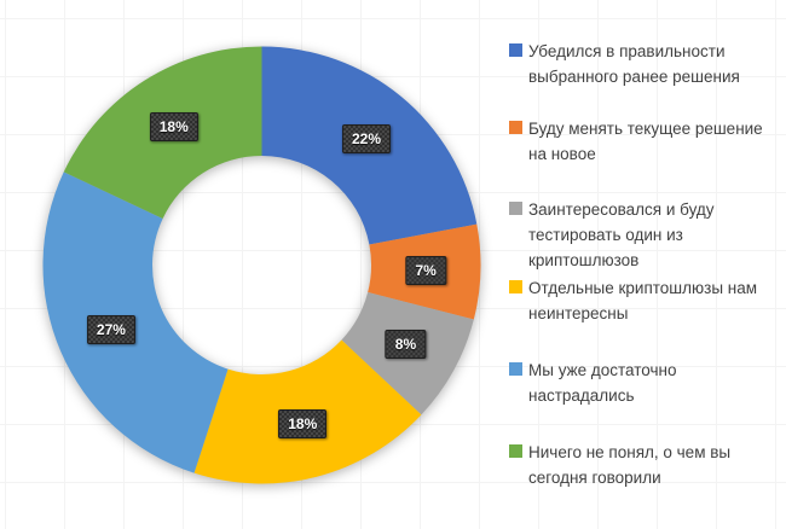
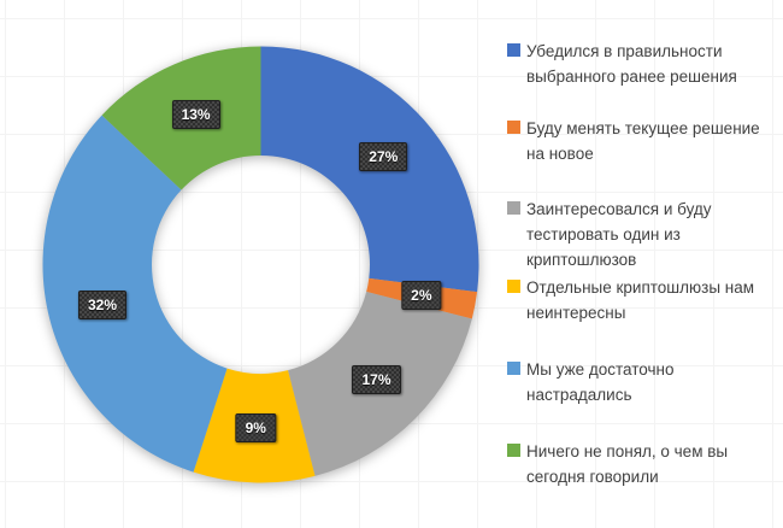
Убедился в правильности выбранного ранее решения: 22% -> 27%
Буду менять текущее решение на новое: 7% -> 2%
Заинтересовался и буду тестировать один из криптошлюзов: 8% -> 17%
Отдельные криптошлюзы нам неинтересны: 18% -> 9%
Мы уже достаточно настрадались: 27% -> 32%
Ничего не понял, о чем вы сегодня говорили: 18% -> 13%
